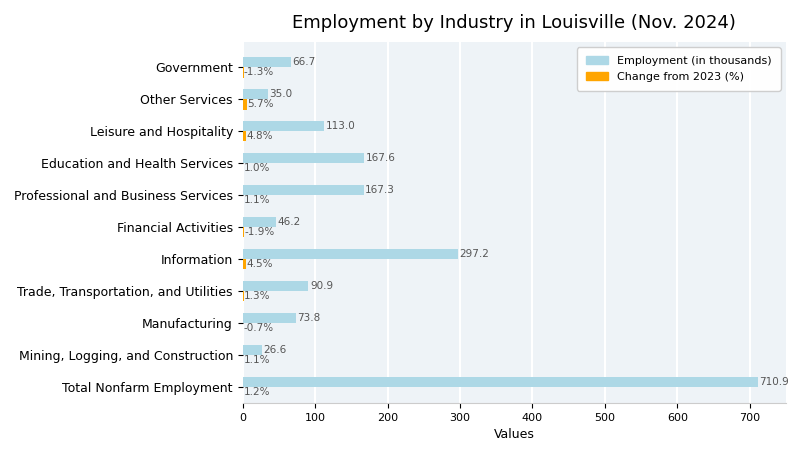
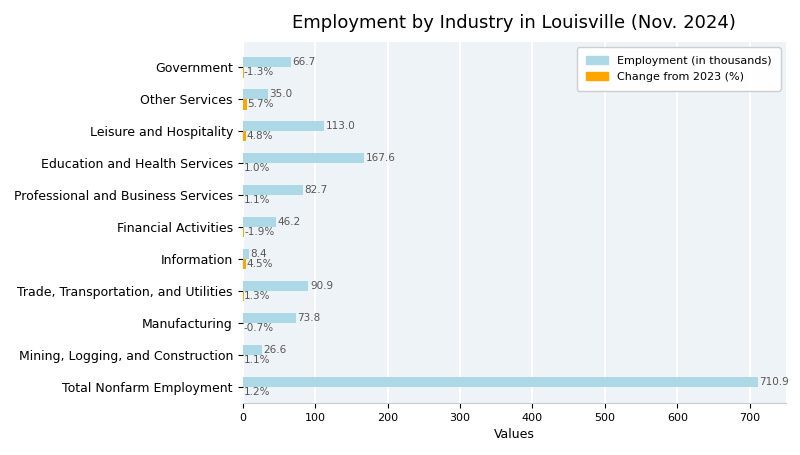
Employment (in thousands)/Professional and Business Services: 167.3 -> 82.7
Employment (in thousands)/Information: 297.2 -> 8.4
